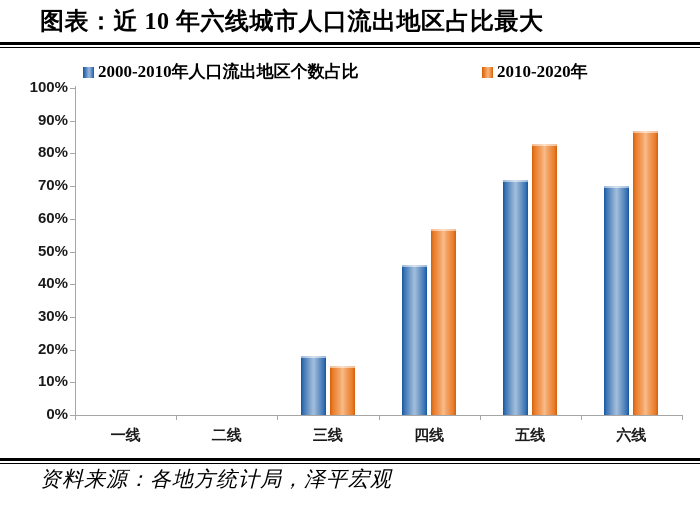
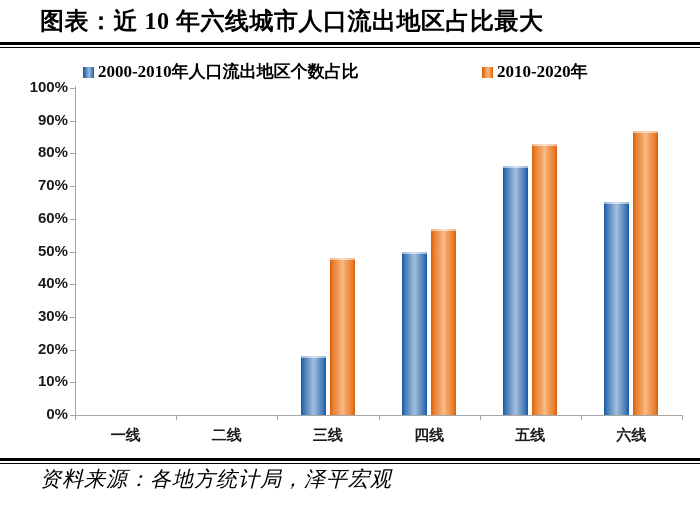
2010-2020年/三线: 15% -> 48%
2000-2010年人口流出地区个数占比/四线: 46% -> 50%
2000-2010年人口流出地区个数占比/五线: 72% -> 76%
2000-2010年人口流出地区个数占比/六线: 70% -> 65%
